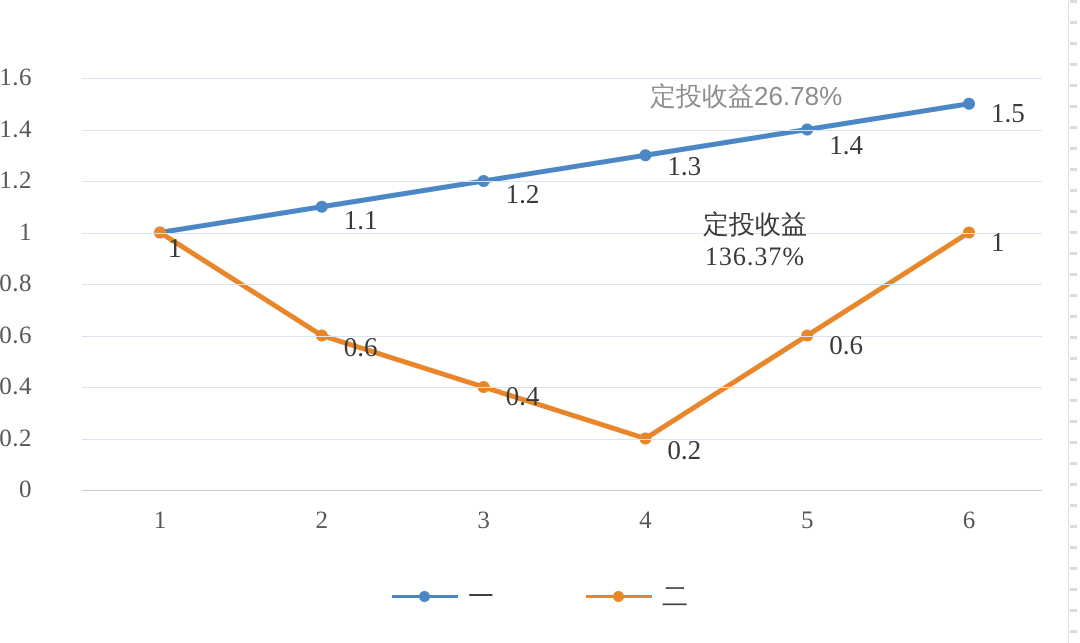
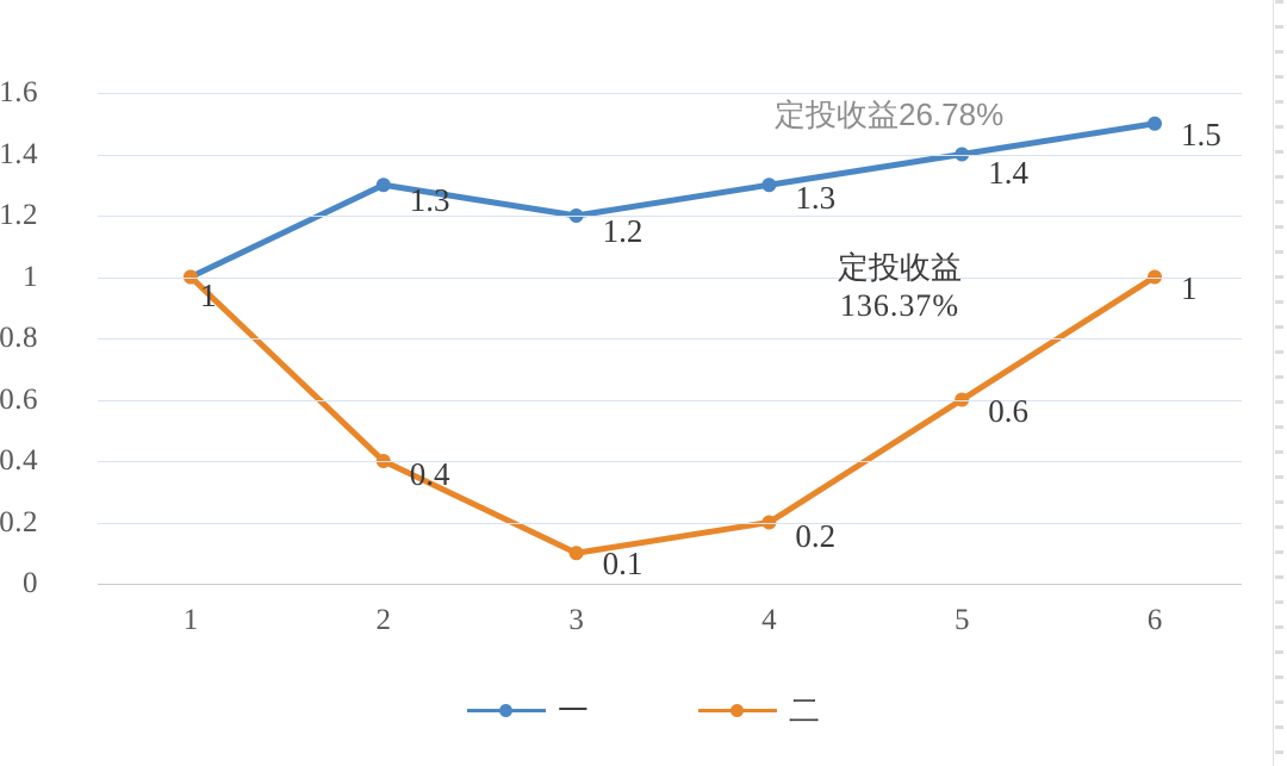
一/2: 1.1 -> 1.3
二/2: 0.6 -> 0.4
二/3: 0.4 -> 0.1
